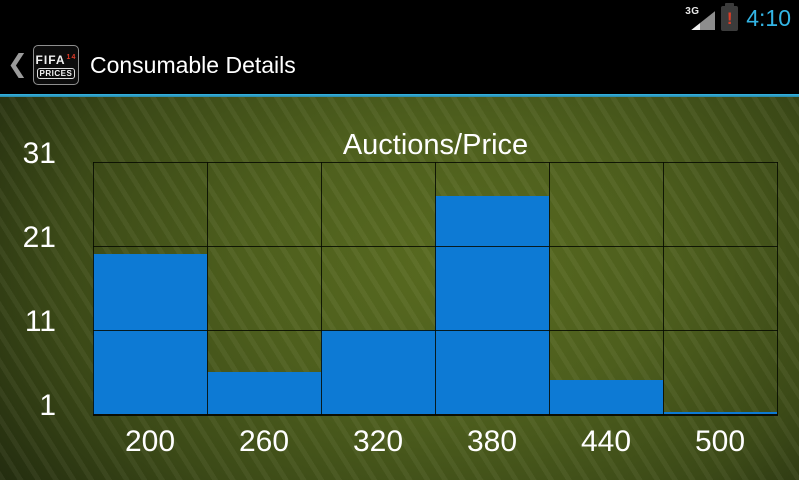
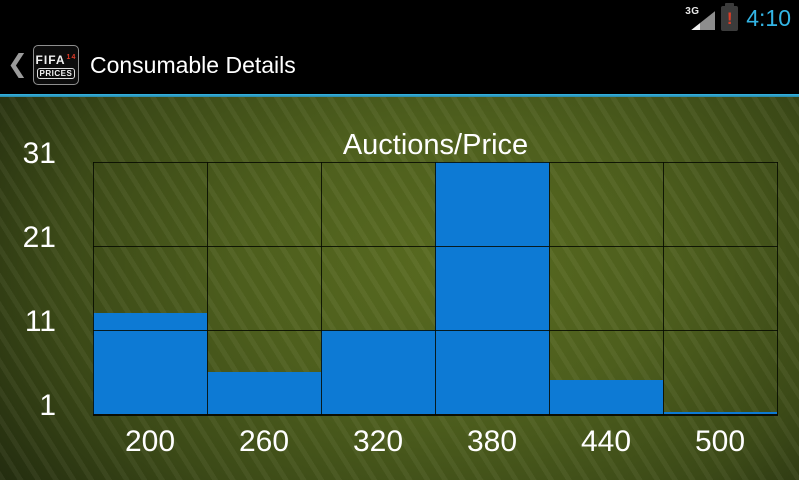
200: 20 -> 13
380: 27 -> 31
